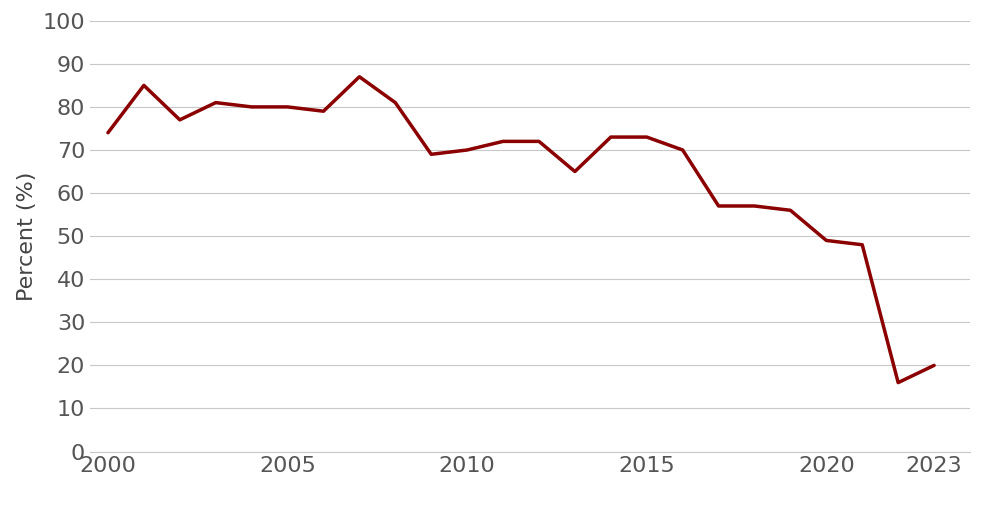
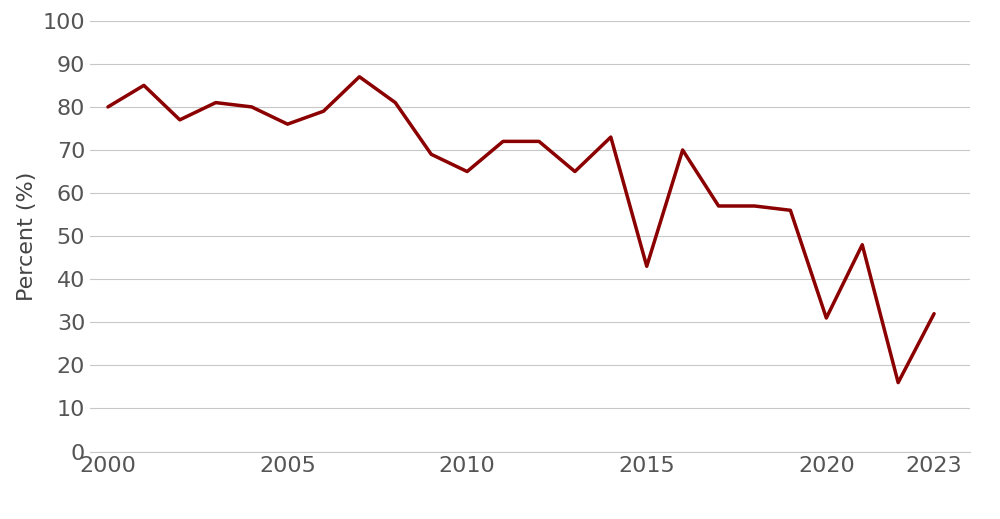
2000: 74 -> 80
2005: 80 -> 76
2010: 70 -> 65
2015: 73 -> 43
2020: 49 -> 31
2023: 20 -> 32
